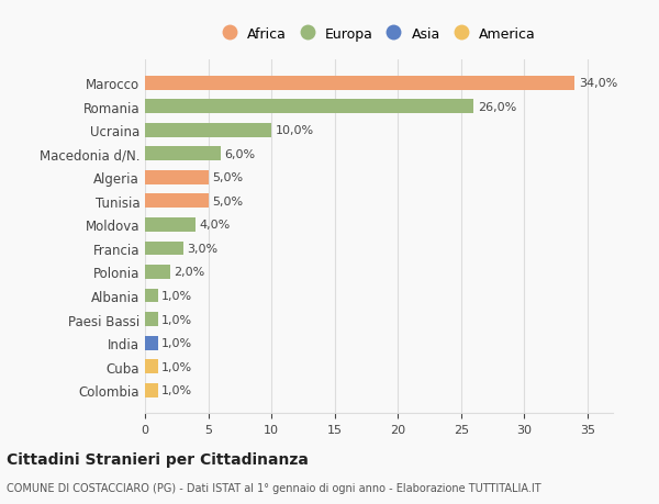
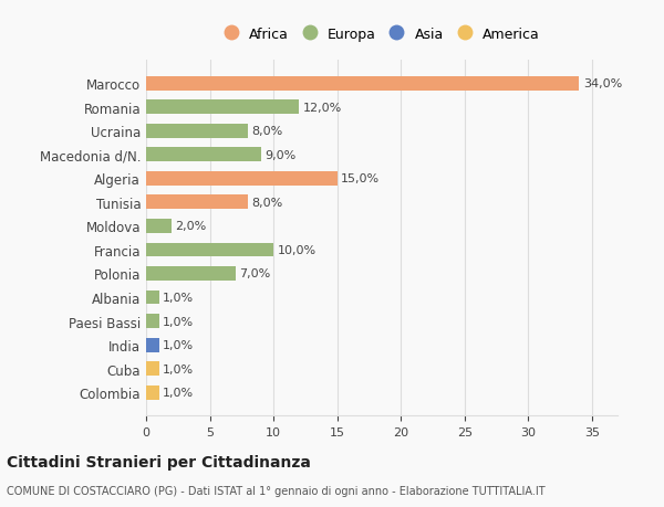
Romania: 26,0% -> 12,0%
Ucraina: 10,0% -> 8,0%
Macedonia d/N.: 6,0% -> 9,0%
Algeria: 5,0% -> 15,0%
Tunisia: 5,0% -> 8,0%
Moldova: 4,0% -> 2,0%
Francia: 3,0% -> 10,0%
Polonia: 2,0% -> 7,0%
